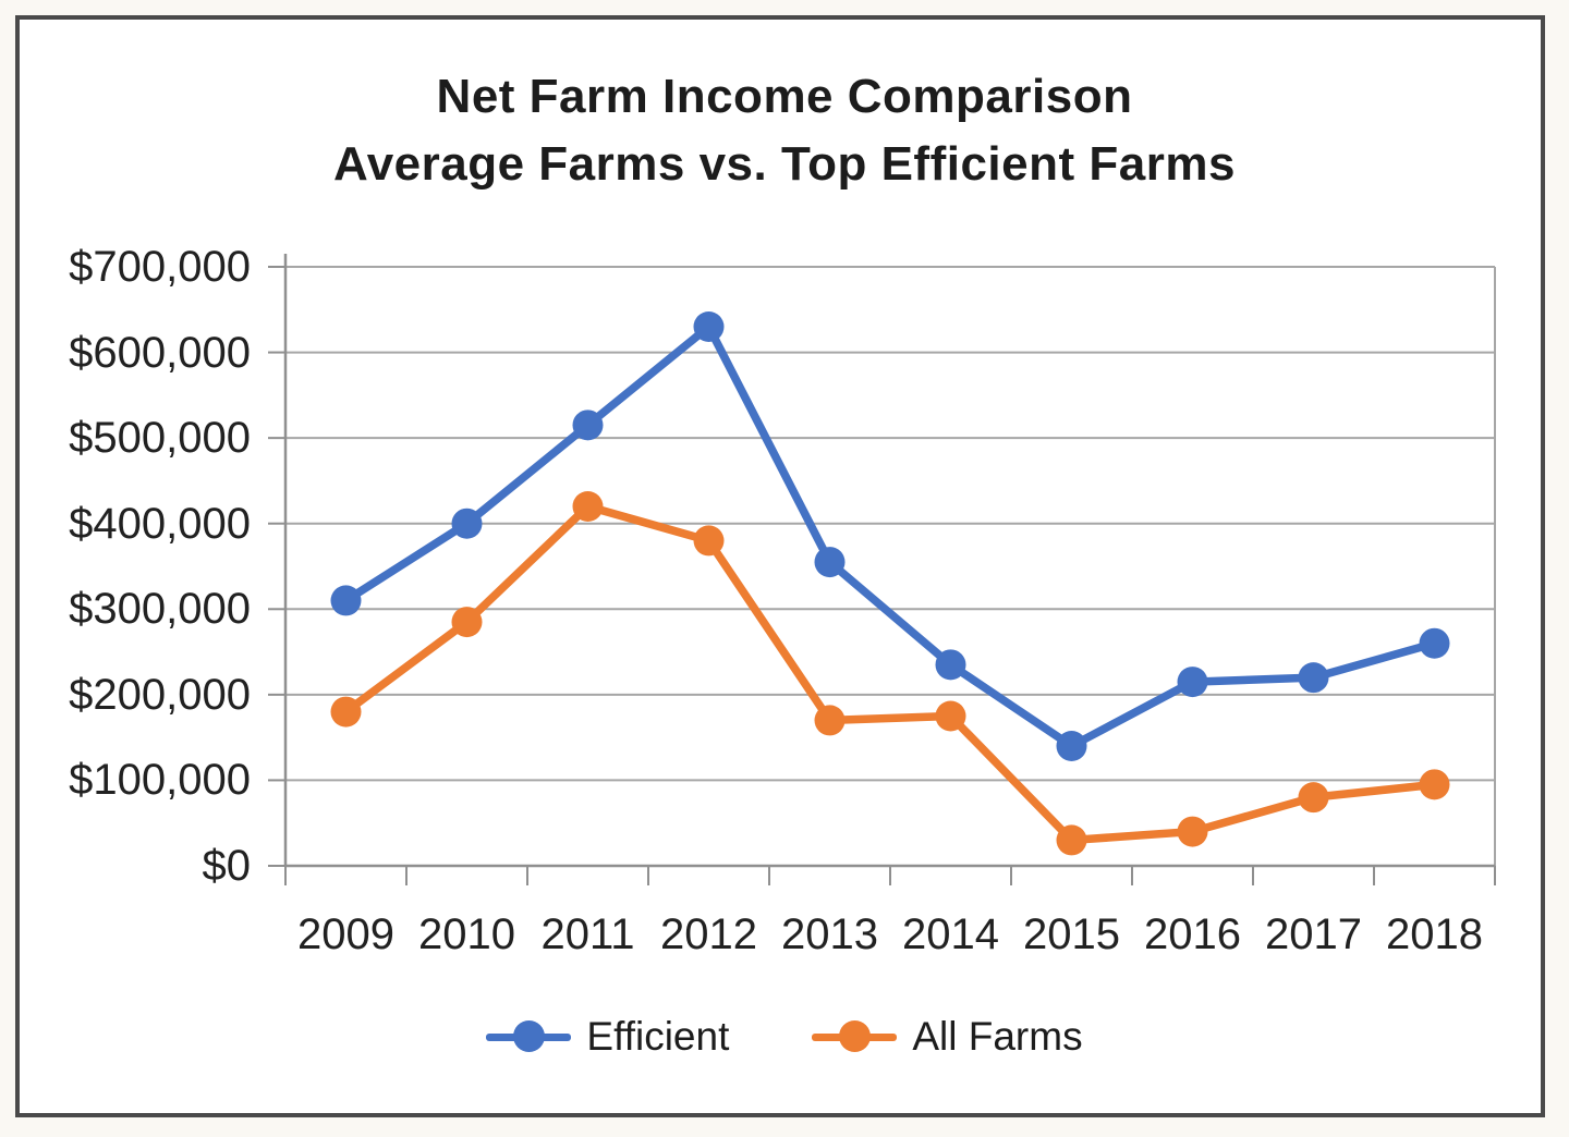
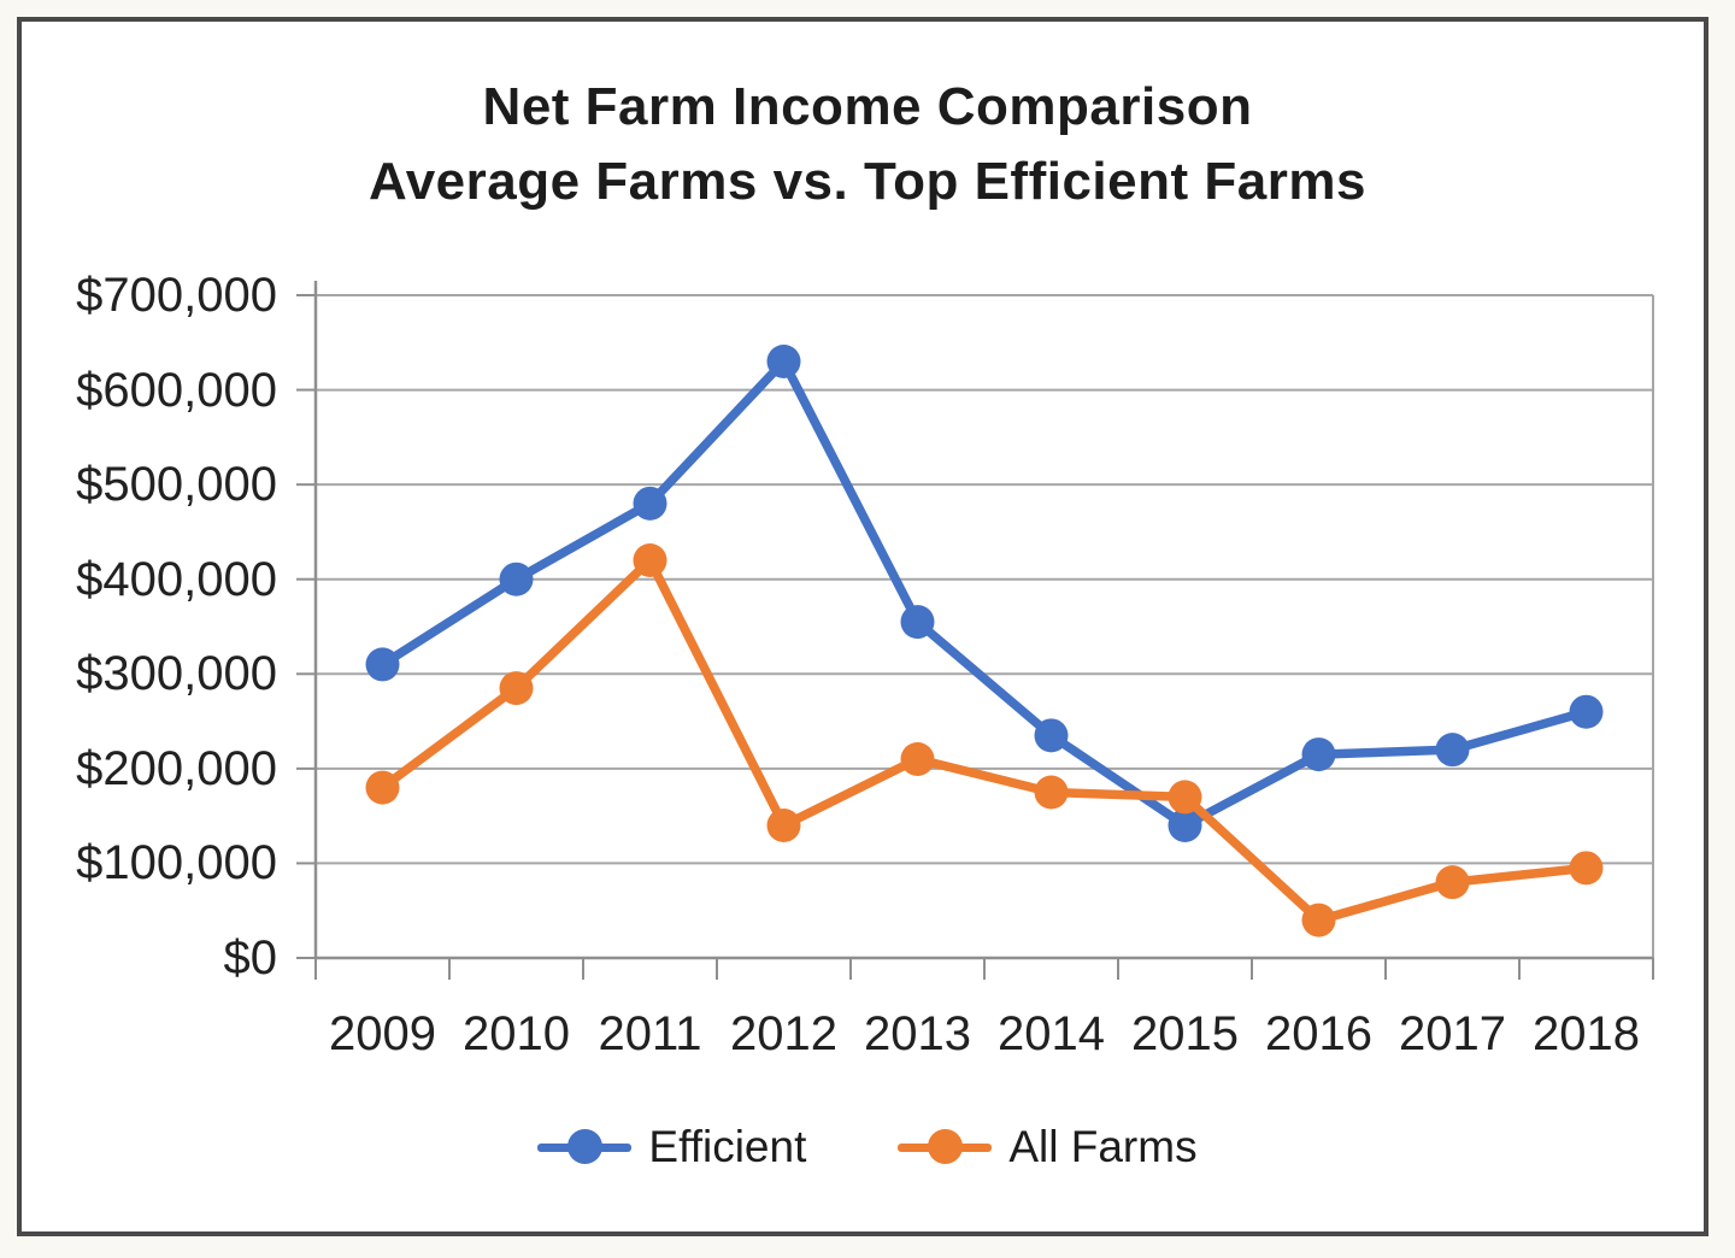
Efficient/2011: $520000 -> $480000
All Farms/2012: $380000 -> $140000
All Farms/2013: $170000 -> $210000
All Farms/2015: $30000 -> $170000
